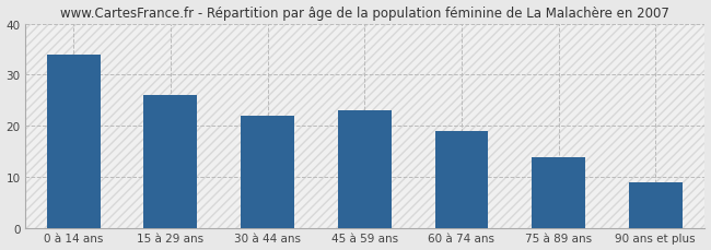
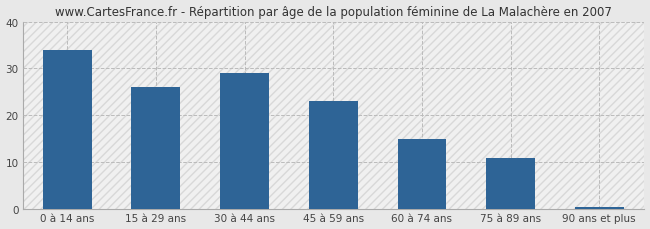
30 à 44 ans: 22.0 -> 29.0
60 à 74 ans: 19.0 -> 15.0
75 à 89 ans: 14.0 -> 11.0
90 ans et plus: 9.0 -> 0.4
